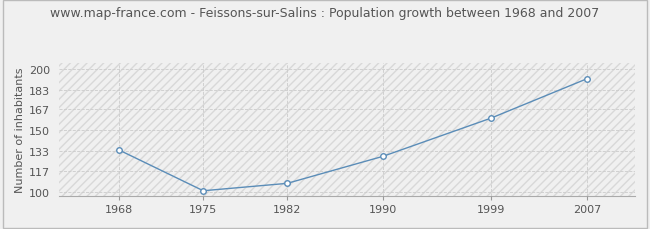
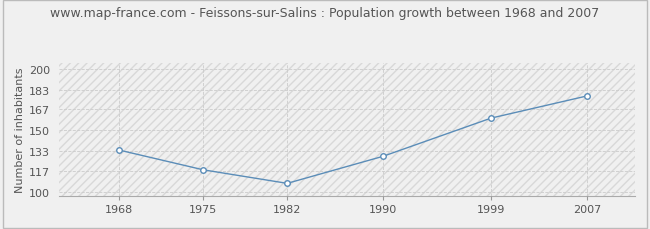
1975: 101 -> 118
2007: 192 -> 178
